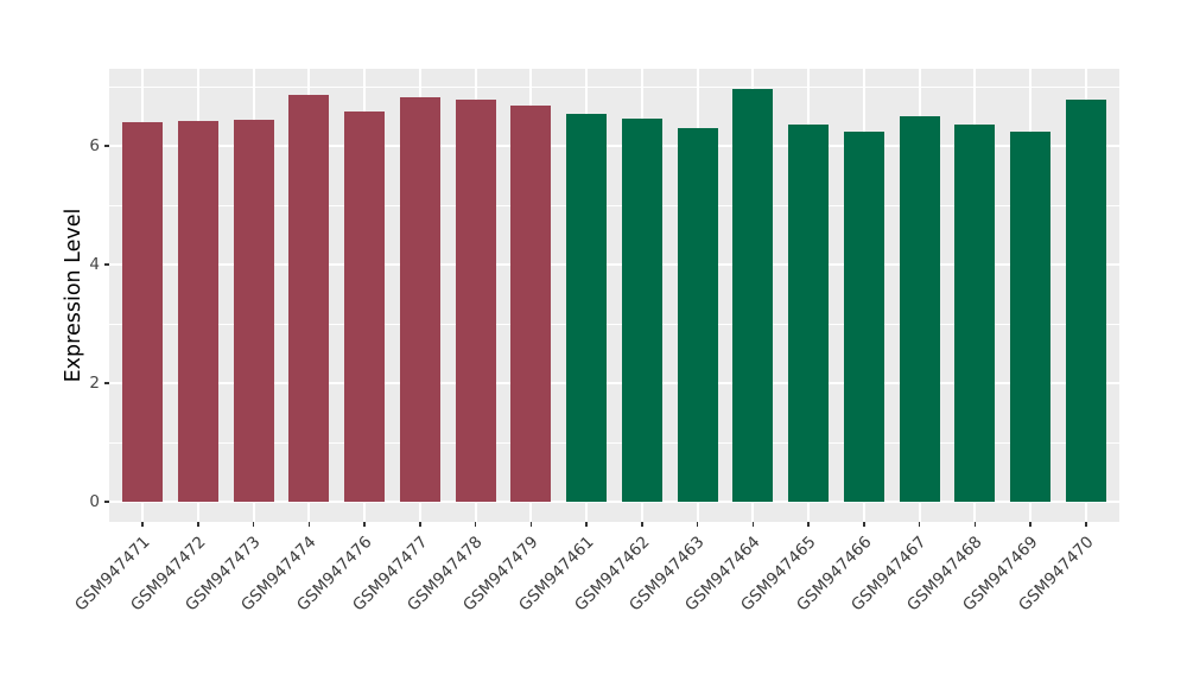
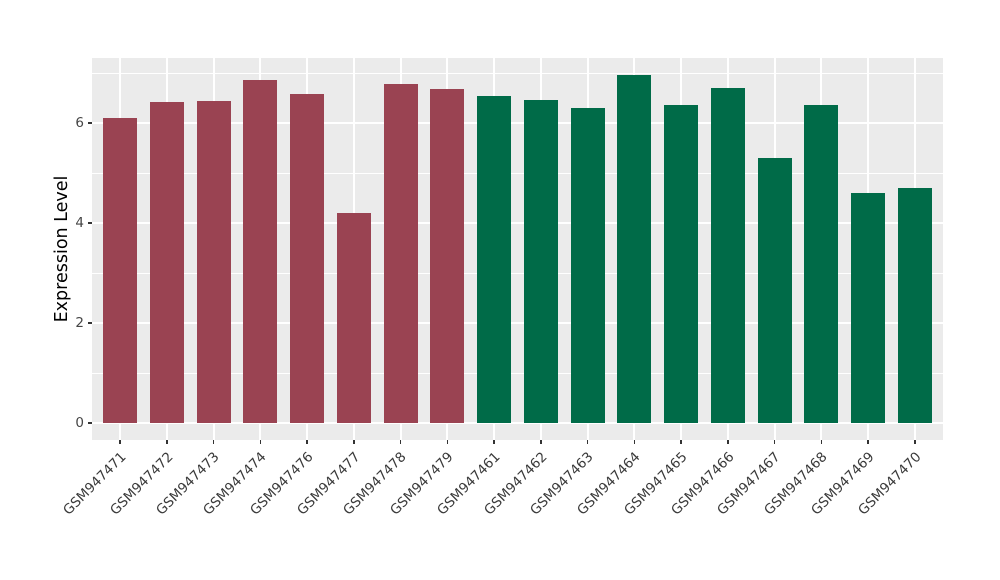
GSM947471: 6.4 -> 6.1
GSM947477: 6.8 -> 4.2
GSM947466: 6.2 -> 6.7
GSM947467: 6.5 -> 5.3
GSM947469: 6.2 -> 4.6
GSM947470: 6.8 -> 4.7
